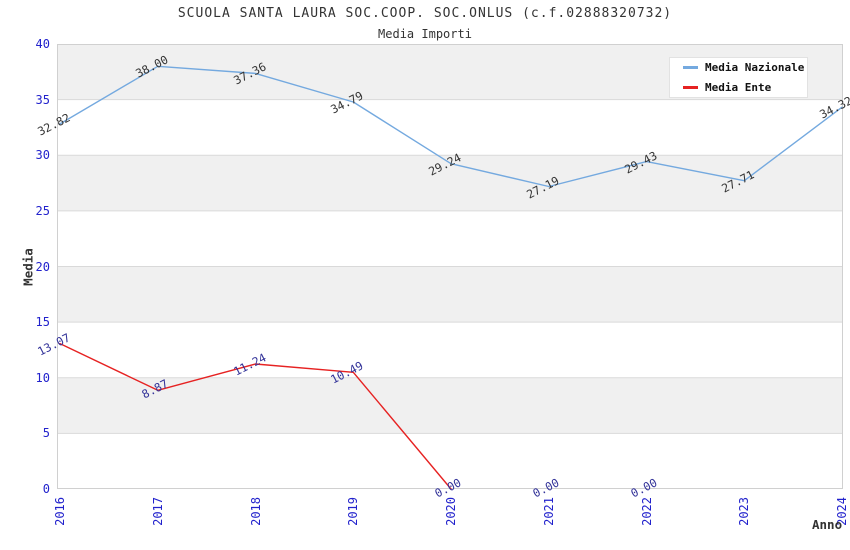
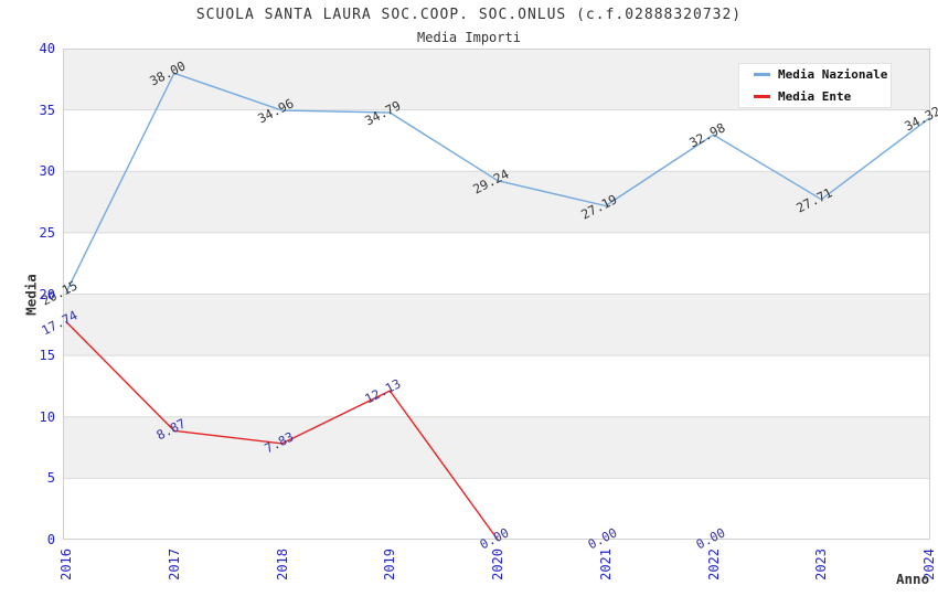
Media Nazionale/2016: 32.82 -> 20.15
Media Ente/2016: 13.07 -> 17.74
Media Nazionale/2018: 37.36 -> 34.96
Media Ente/2018: 11.24 -> 7.83
Media Ente/2019: 10.49 -> 12.13
Media Nazionale/2022: 29.43 -> 32.98
